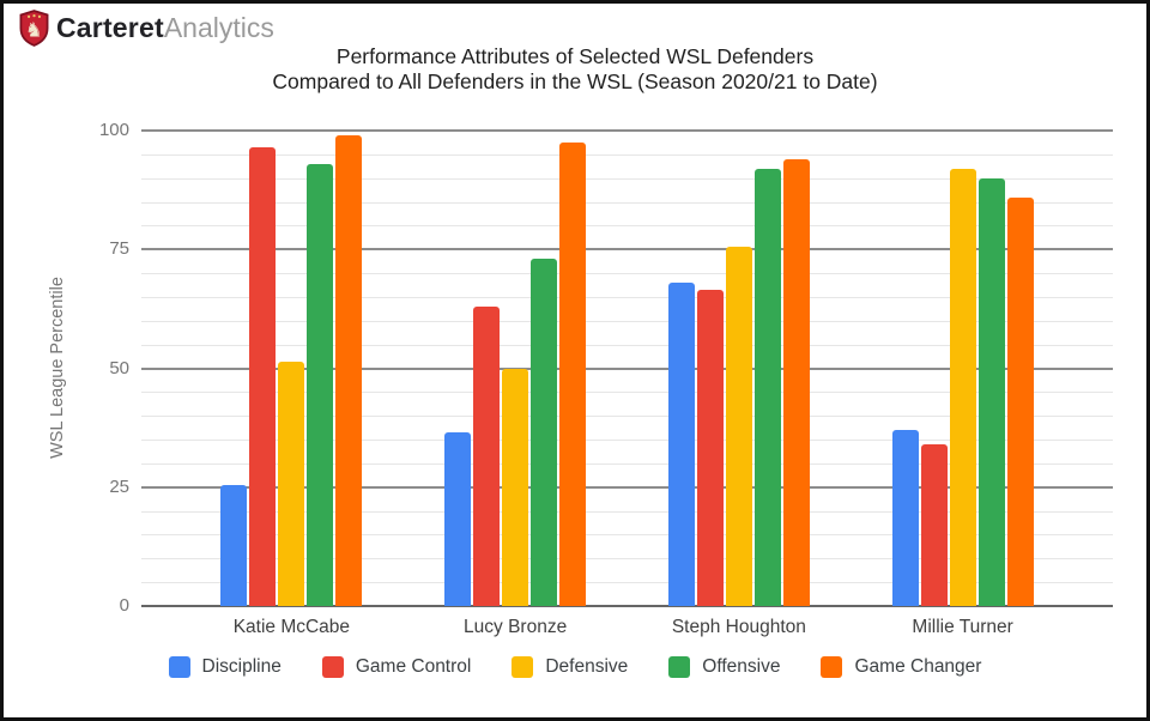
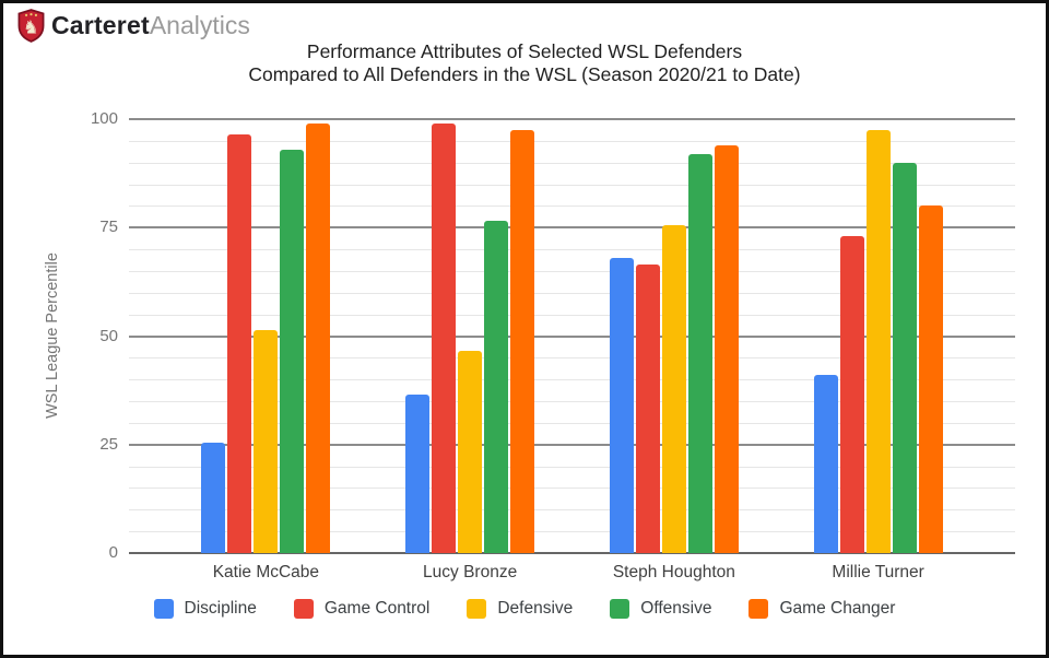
Game Control/Lucy Bronze: 63 -> 99
Defensive/Lucy Bronze: 50 -> 46
Offensive/Lucy Bronze: 73 -> 76
Discipline/Millie Turner: 37 -> 41
Game Control/Millie Turner: 34 -> 73
Defensive/Millie Turner: 92 -> 98
Game Changer/Millie Turner: 86 -> 80
